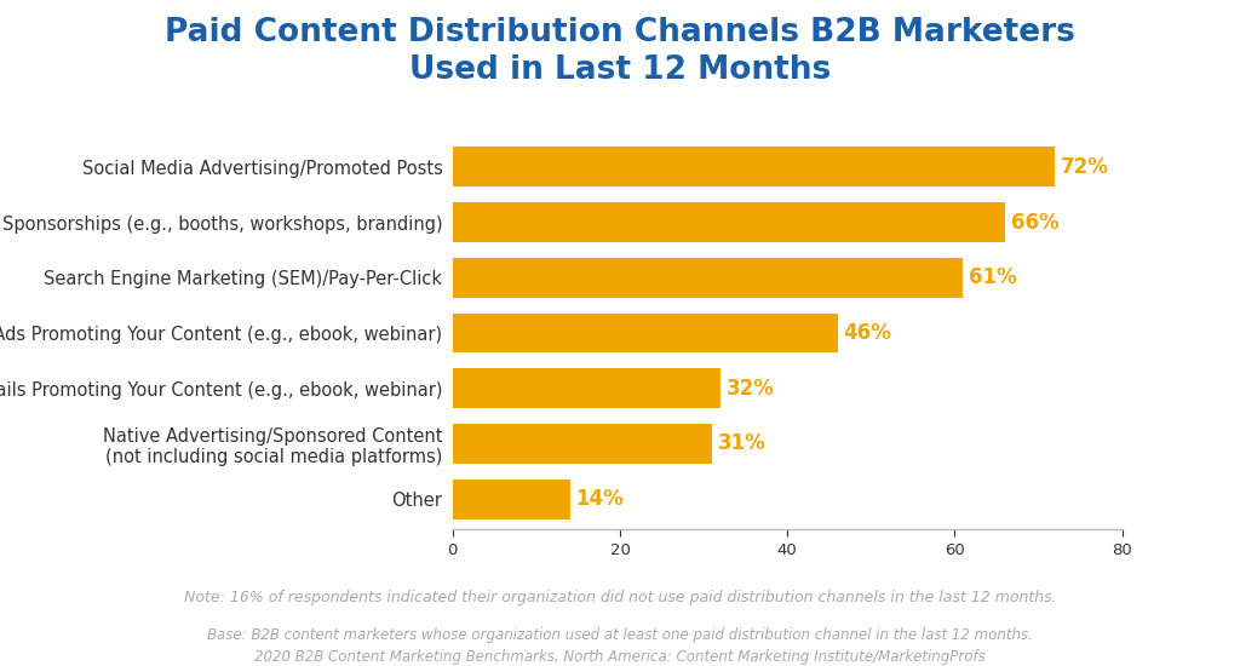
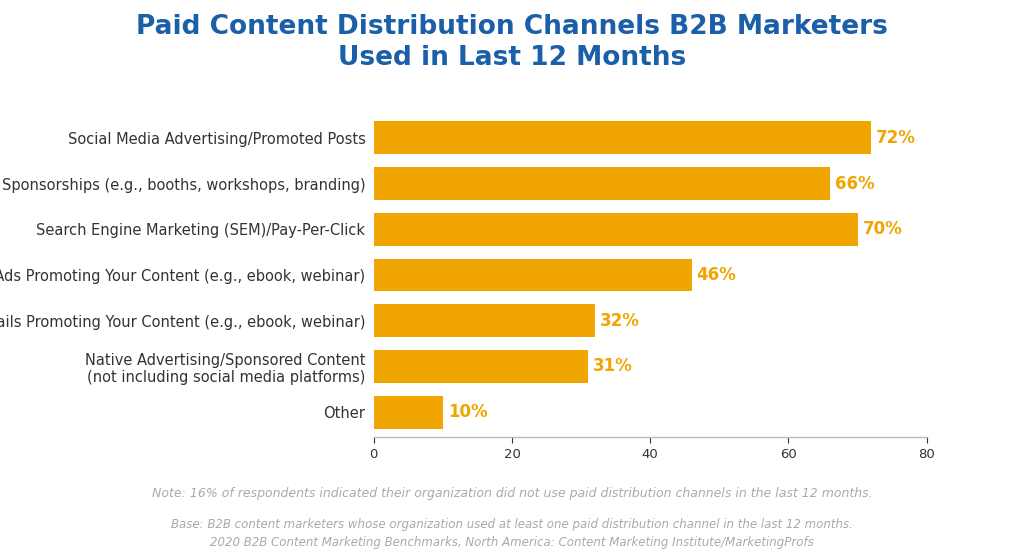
Search Engine Marketing (SEM)/Pay-Per-Click: 61% -> 70%
Other: 14% -> 10%
